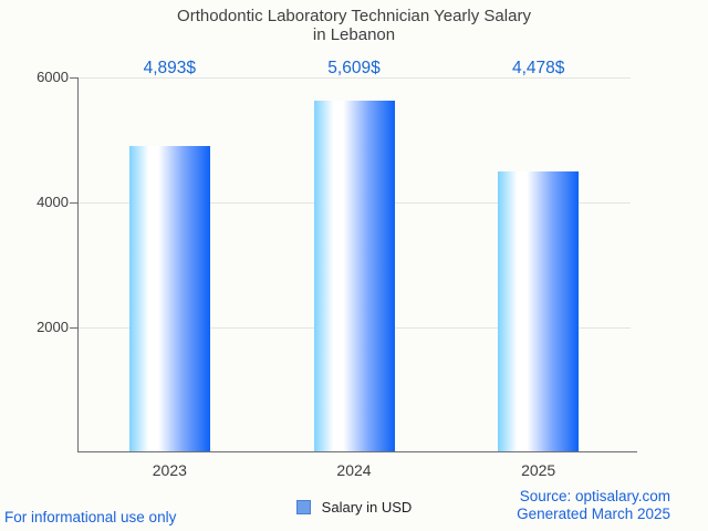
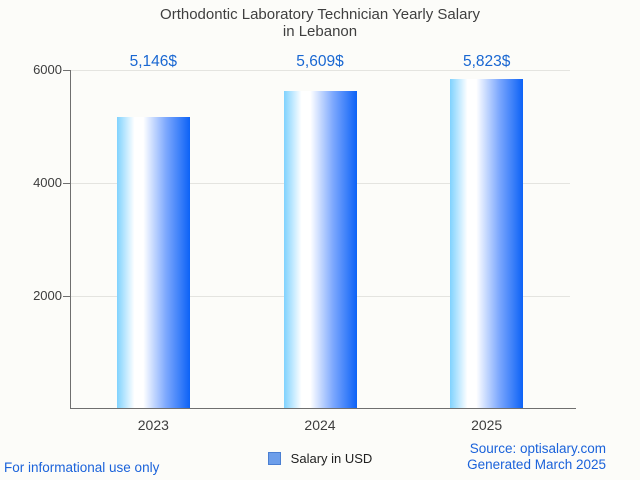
2023: 4,893 -> 5,146
2025: 4,478 -> 5,823
